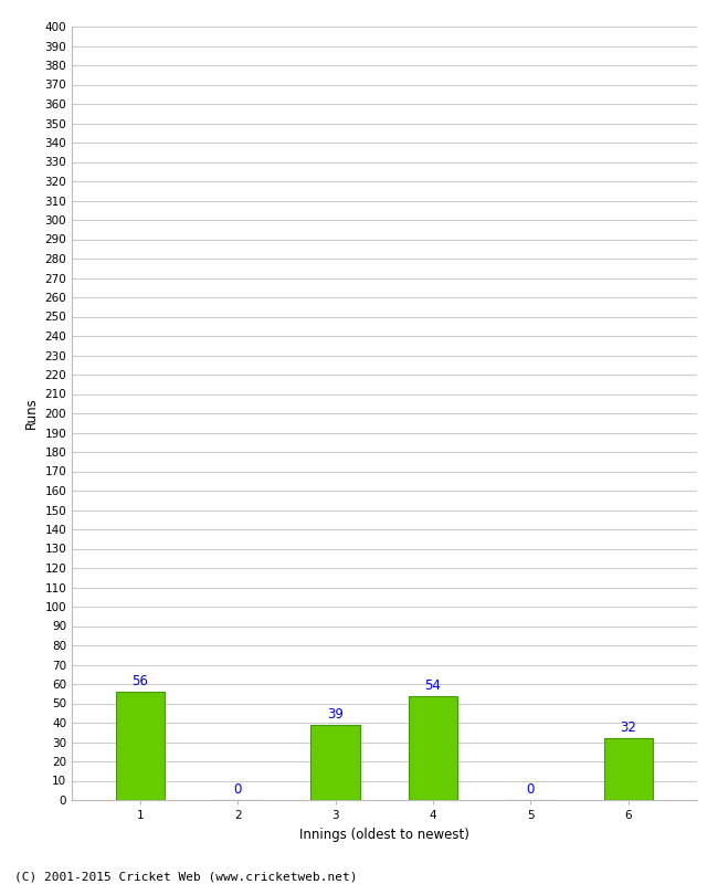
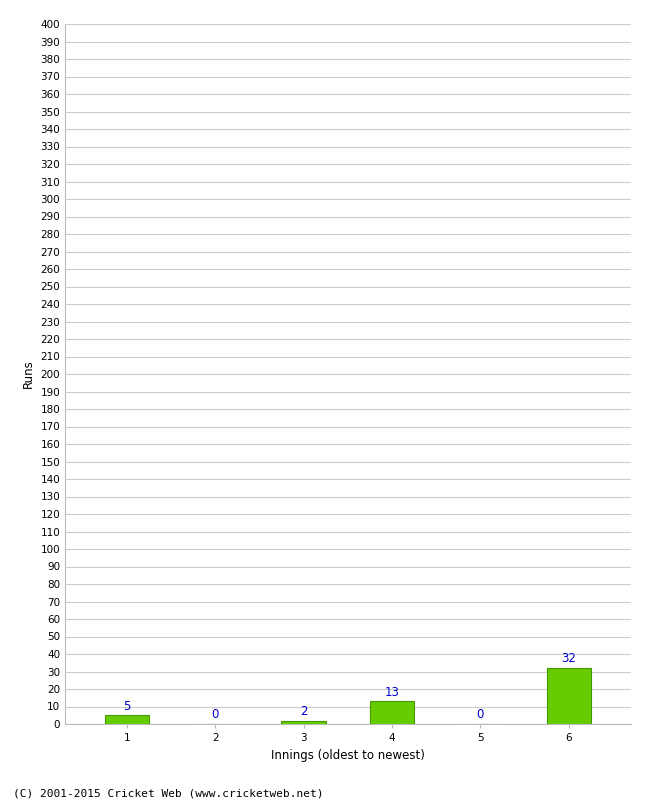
1: 56 -> 5
3: 39 -> 2
4: 54 -> 13
